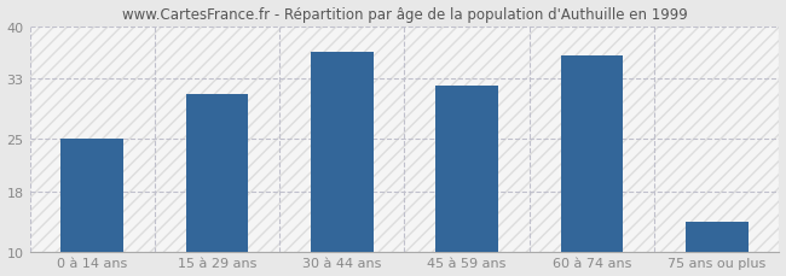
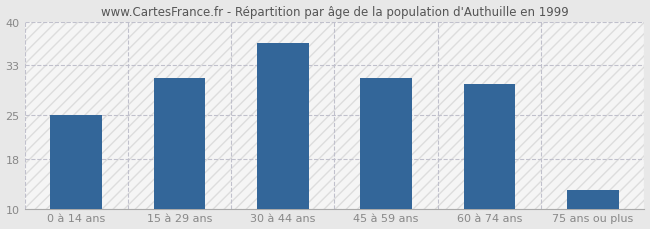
45 à 59 ans: 32.0 -> 31.0
60 à 74 ans: 36.0 -> 30.0
75 ans ou plus: 14.0 -> 13.0
